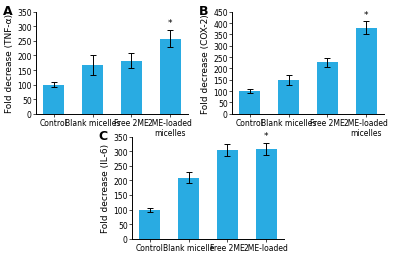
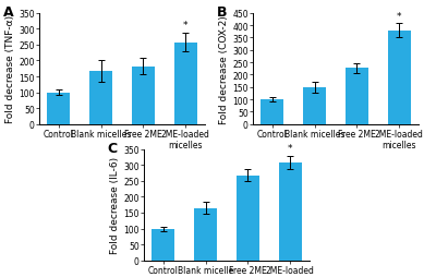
Blank micelle: 210 -> 165
Free 2ME: 305 -> 268
